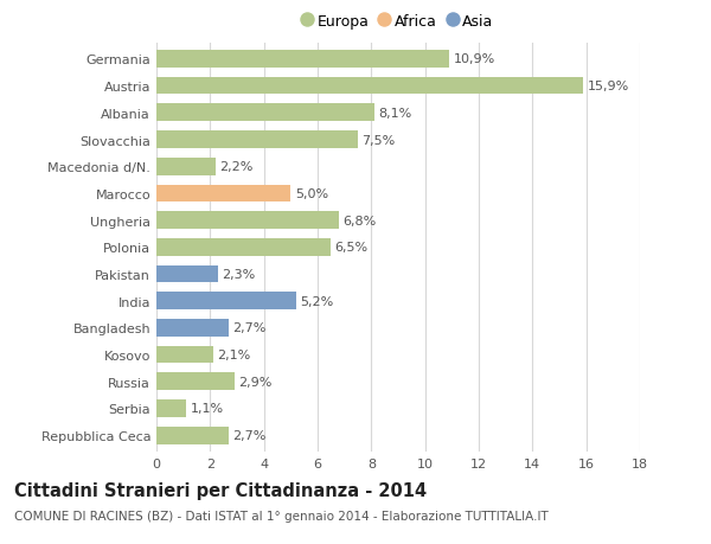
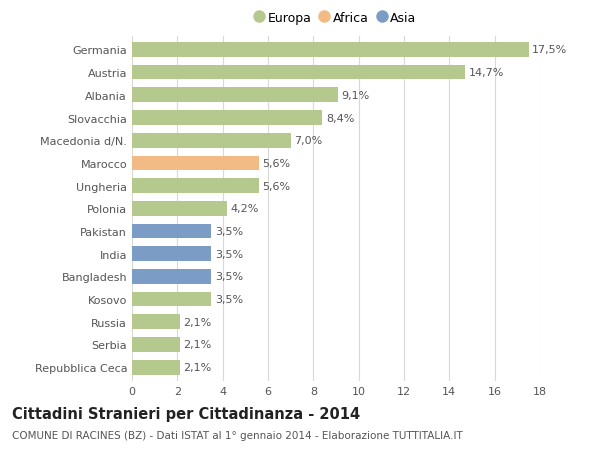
Germania: 10,9% -> 17,5%
Austria: 15,9% -> 14,7%
Albania: 8,1% -> 9,1%
Slovacchia: 7,5% -> 8,4%
Macedonia d/N.: 2,2% -> 7,0%
Marocco: 5,0% -> 5,6%
Ungheria: 6,8% -> 5,6%
Polonia: 6,5% -> 4,2%
Pakistan: 2,3% -> 3,5%
India: 5,2% -> 3,5%
Bangladesh: 2,7% -> 3,5%
Kosovo: 2,1% -> 3,5%
Russia: 2,9% -> 2,1%
Serbia: 1,1% -> 2,1%
Repubblica Ceca: 2,7% -> 2,1%
